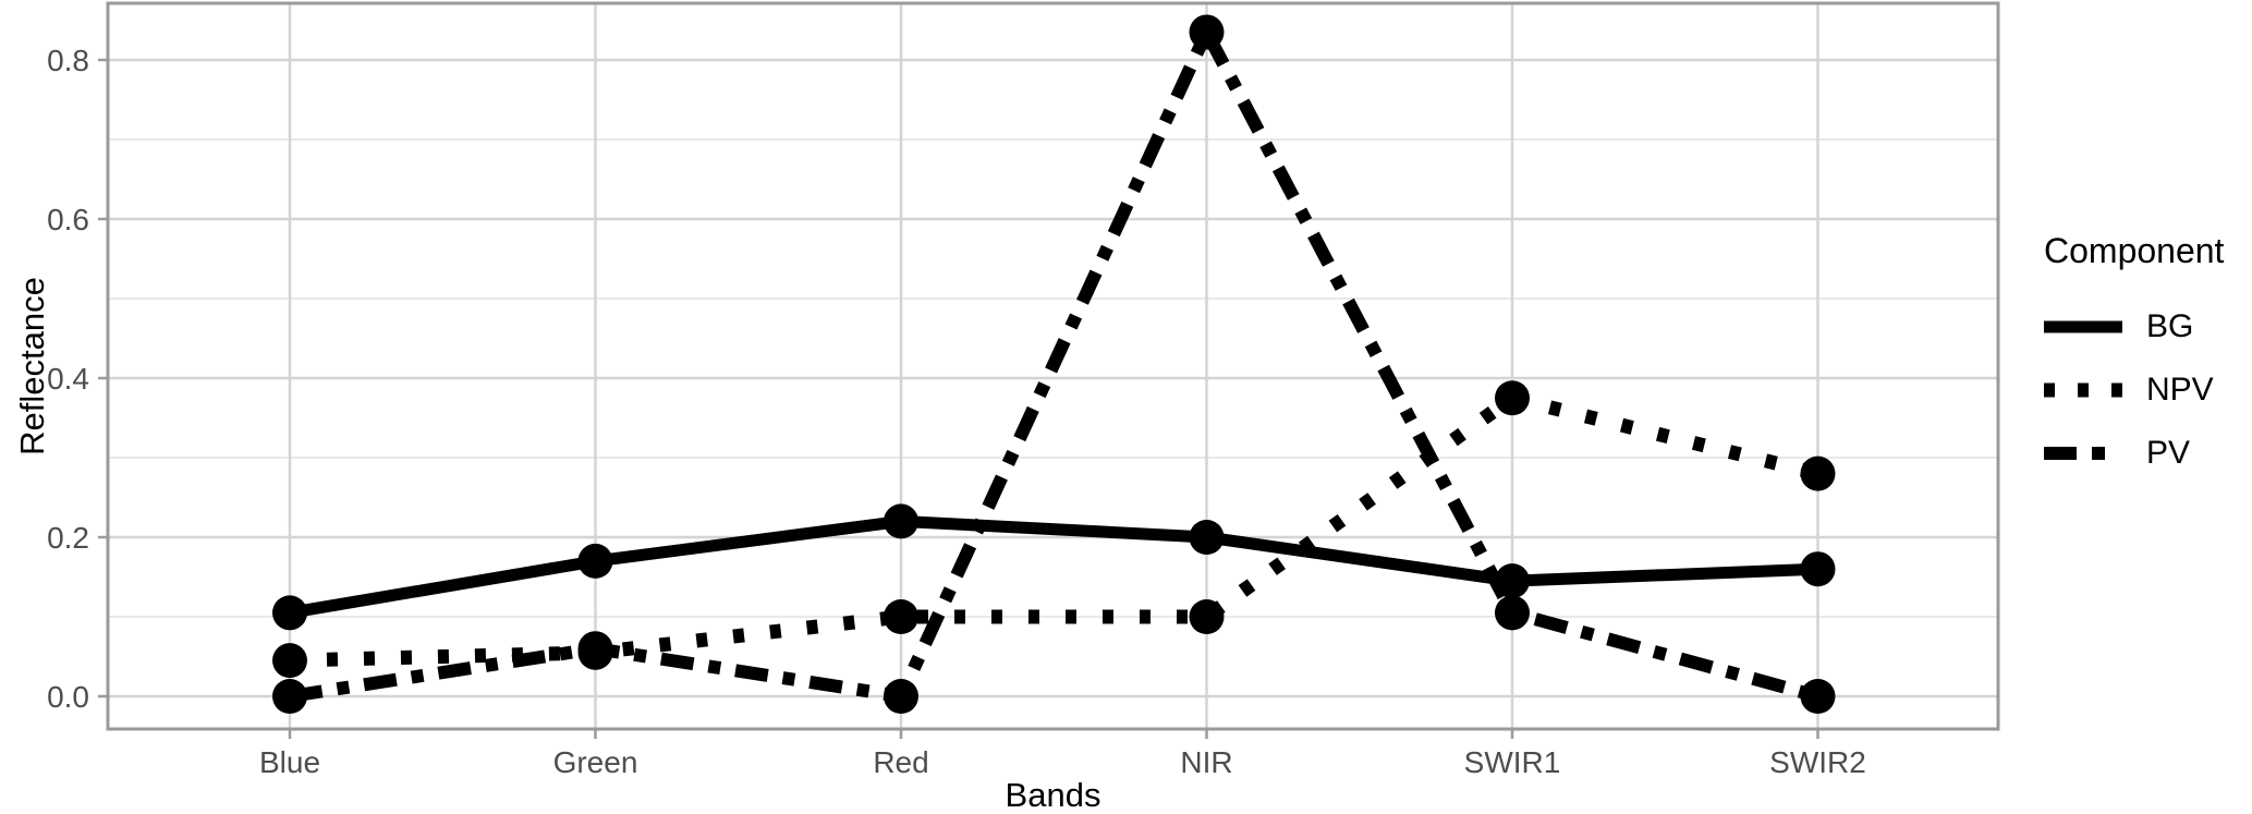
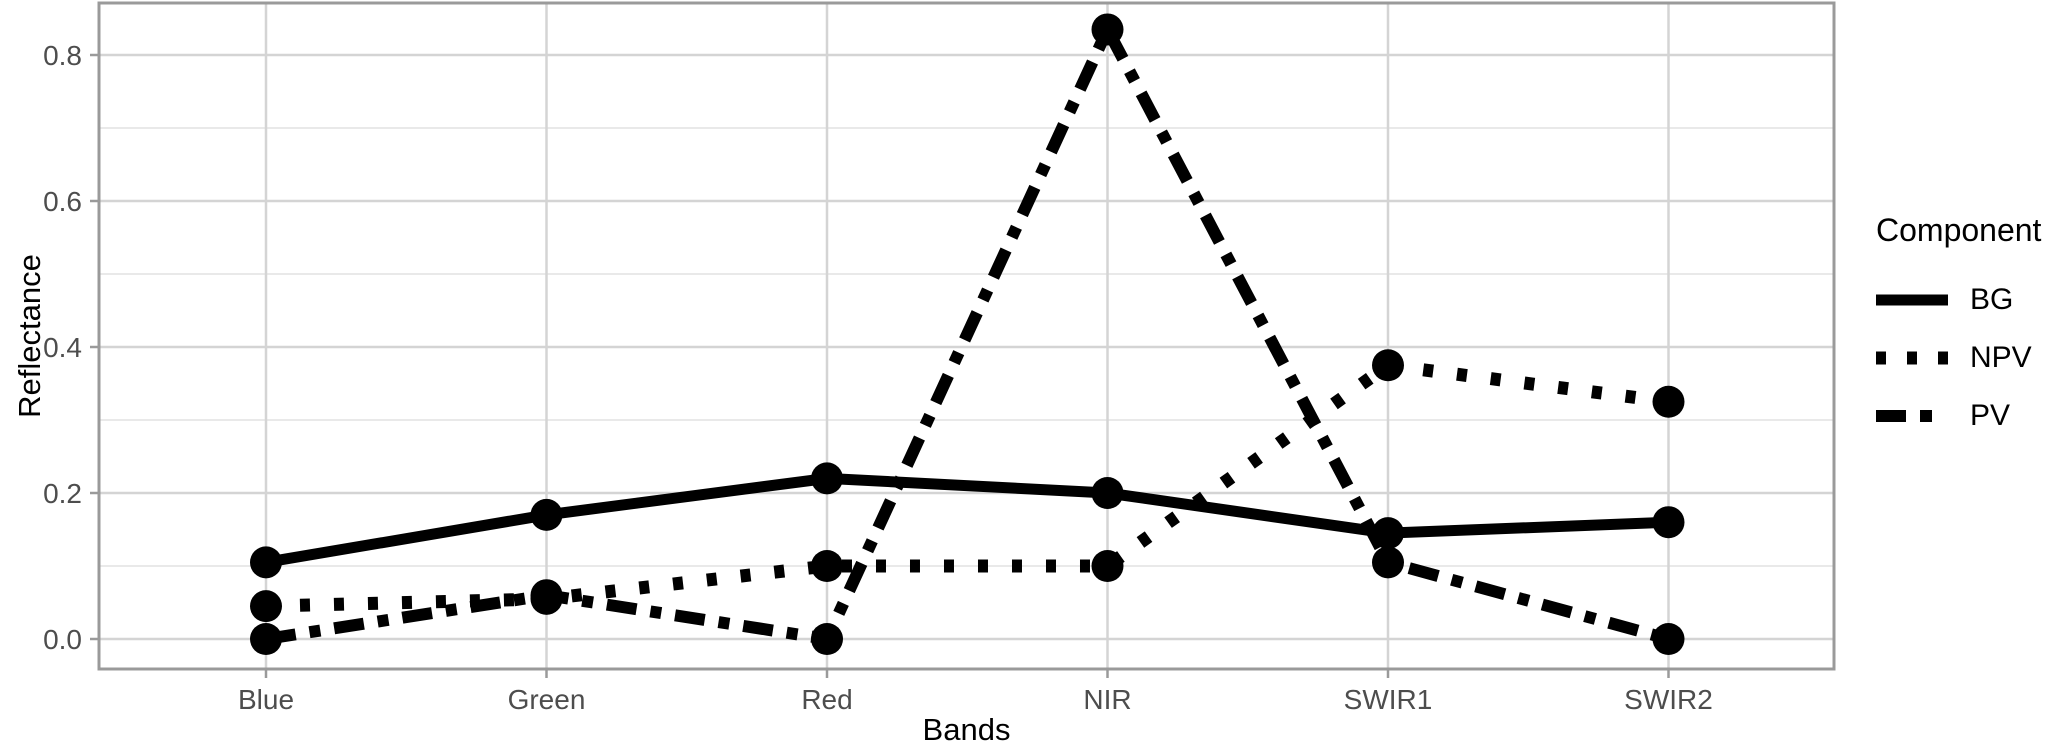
NPV/SWIR2: 0.28 -> 0.33
